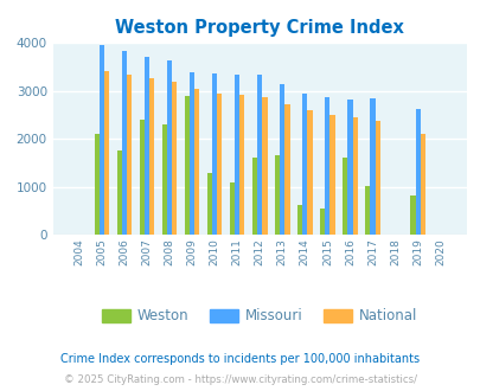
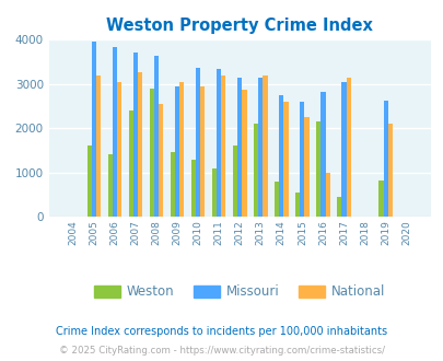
Weston/2005: 2100 -> 1600
National/2005: 3420 -> 3200
Weston/2006: 1750 -> 1400
National/2006: 3350 -> 3050
Weston/2008: 2300 -> 2900
National/2008: 3200 -> 2550
Weston/2009: 2900 -> 1450
Missouri/2009: 3400 -> 2950
National/2011: 2920 -> 3200
Missouri/2012: 3340 -> 3150
Weston/2013: 1650 -> 2100
National/2013: 2710 -> 3200
Weston/2014: 610 -> 800
Missouri/2014: 2940 -> 2750
Missouri/2015: 2870 -> 2600
National/2015: 2490 -> 2250
Weston/2016: 1610 -> 2150
National/2016: 2450 -> 1000
Weston/2017: 1020 -> 450
Missouri/2017: 2840 -> 3050
National/2017: 2380 -> 3150
